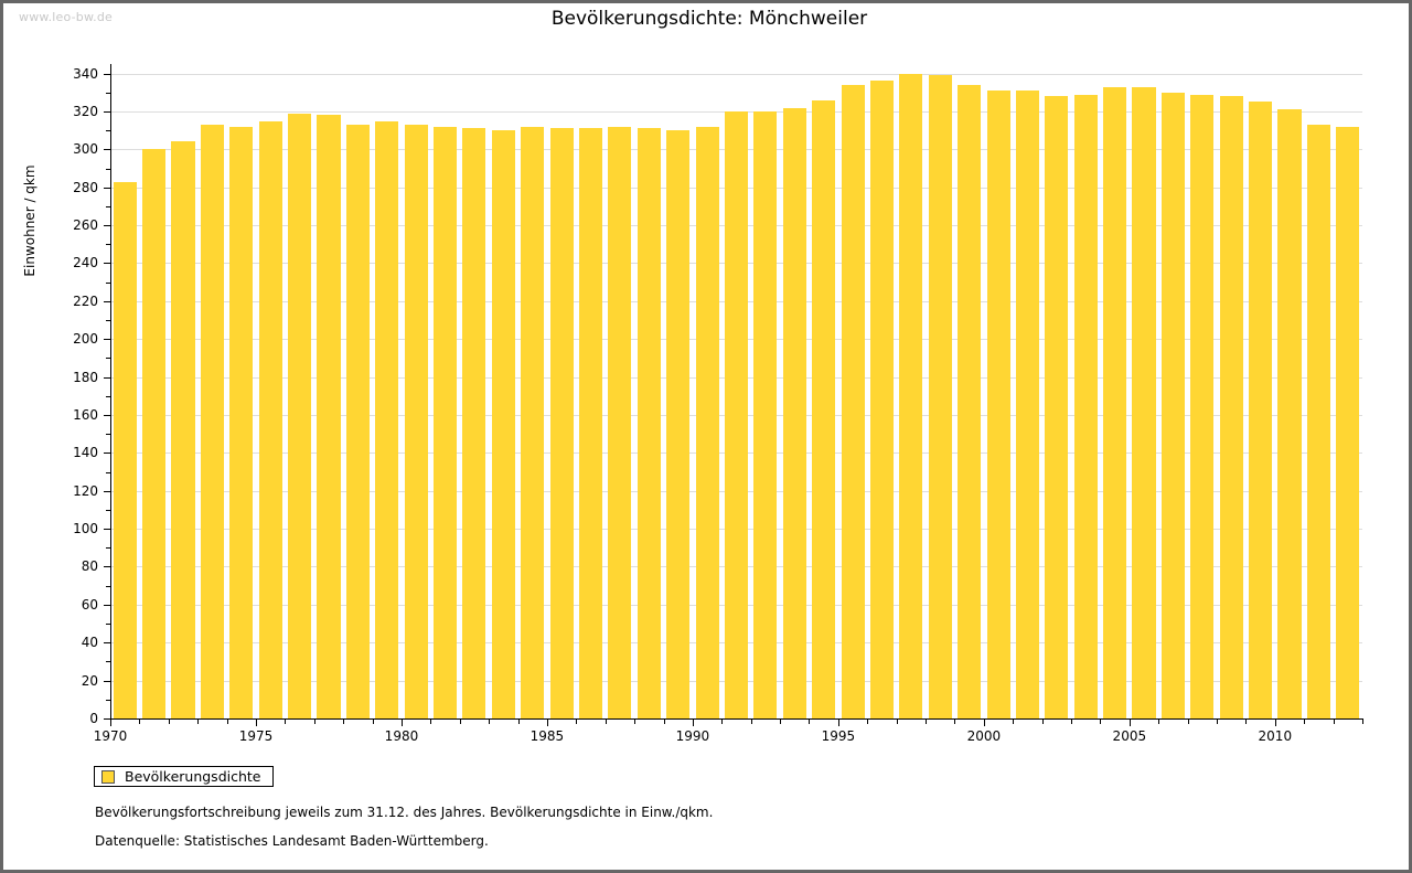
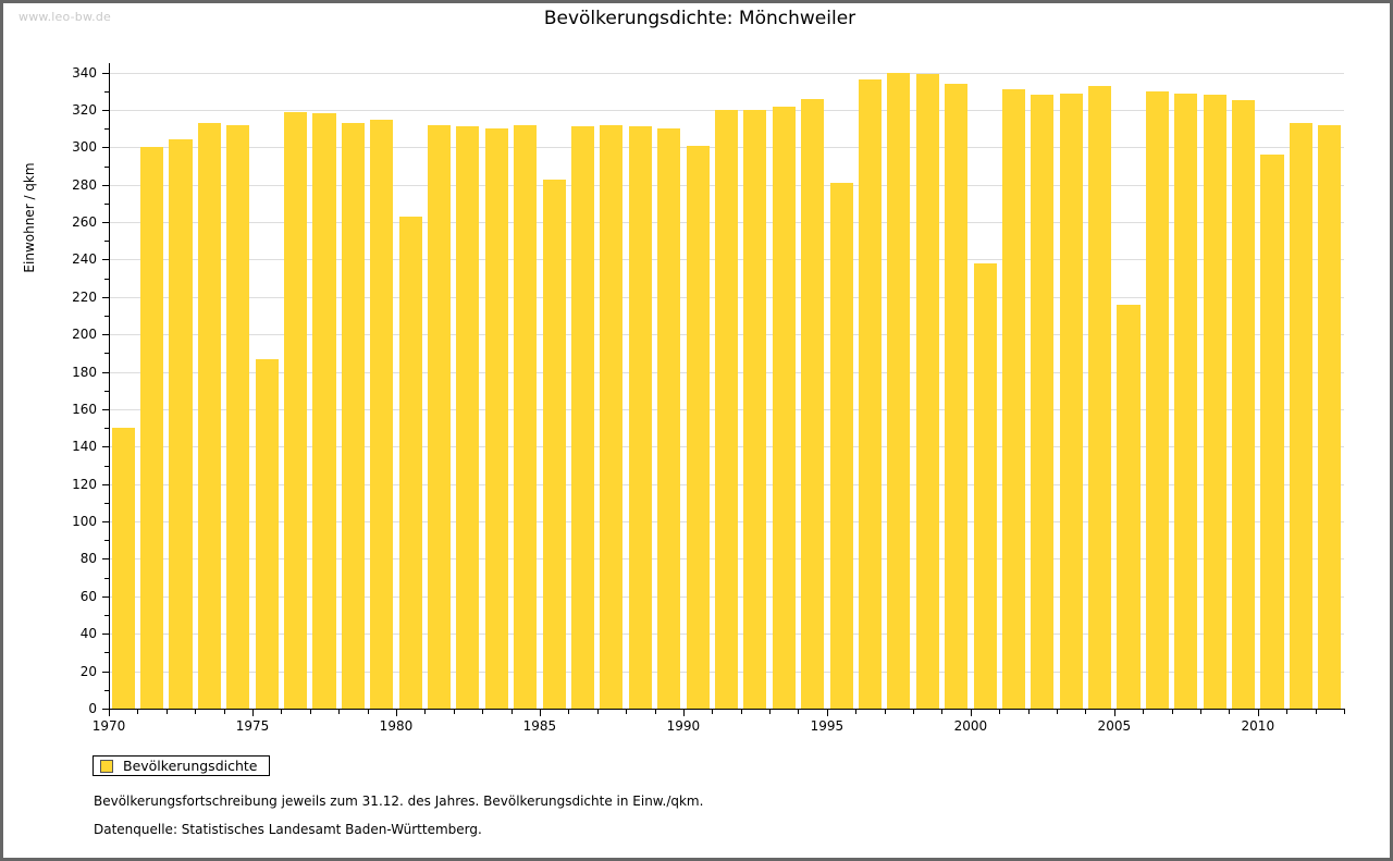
1970: 283 -> 150
1975: 315 -> 187
1980: 313 -> 263
1985: 311 -> 283
1990: 312 -> 301
1995: 334 -> 281
2000: 331 -> 238
2005: 333 -> 216
2010: 321 -> 296
